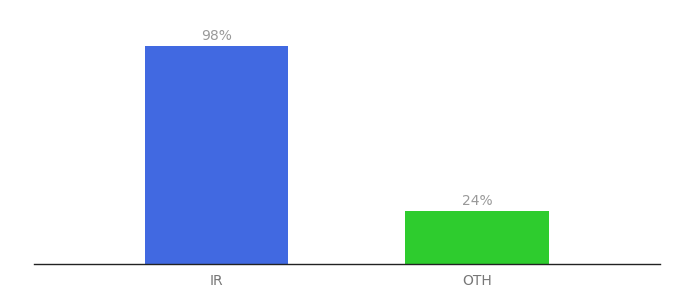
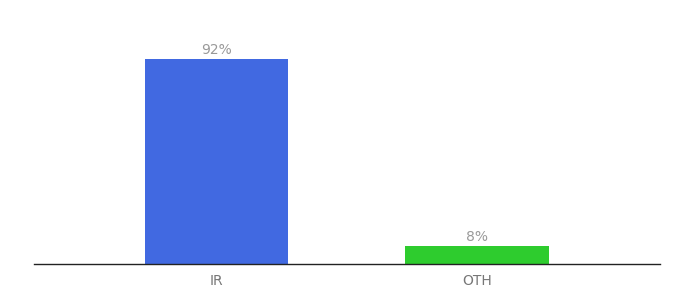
IR: 98% -> 92%
OTH: 24% -> 8%
